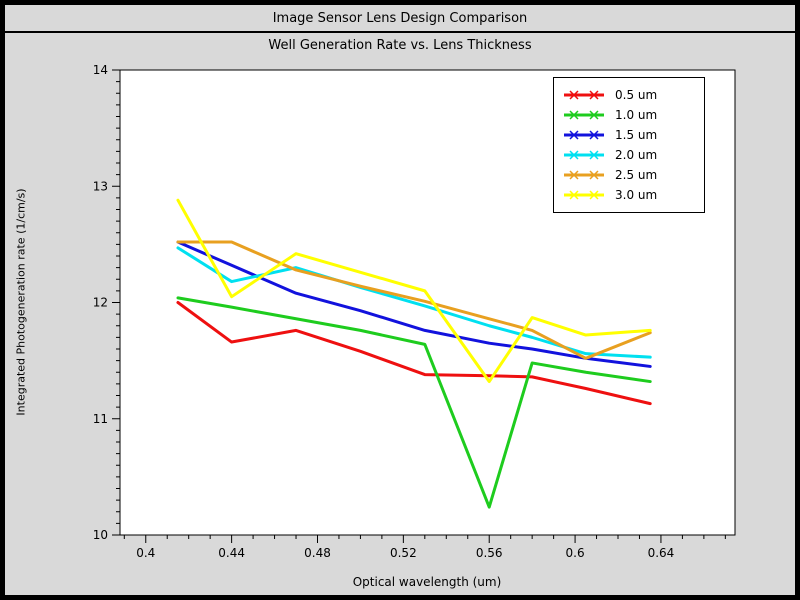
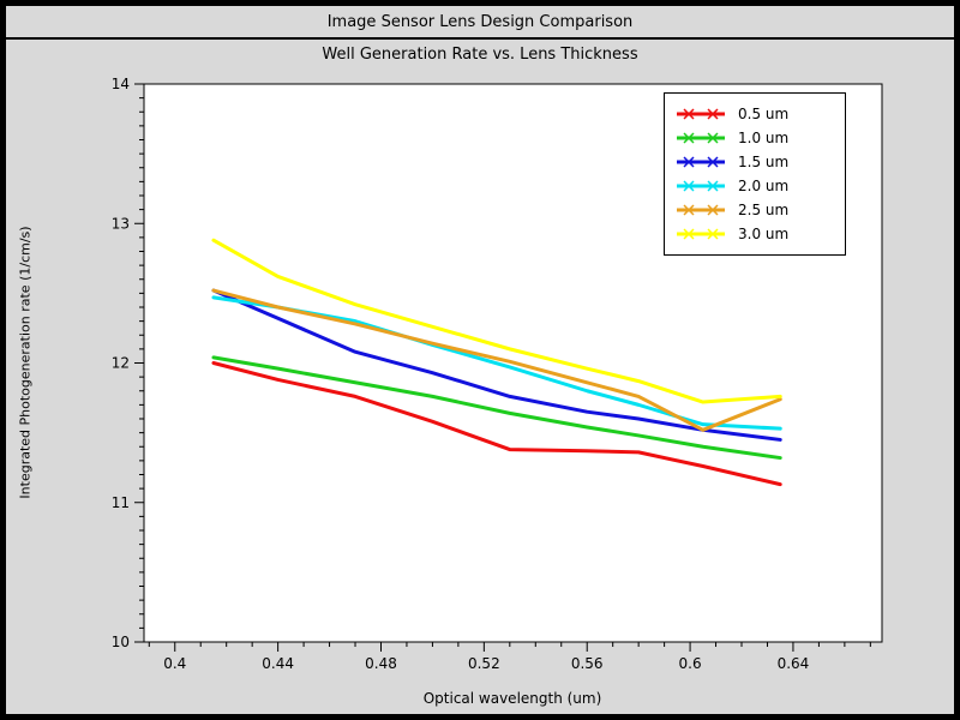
0.5 um/0.44: 11,66 -> 11,88
2.0 um/0.44: 12,18 -> 12,40
2.5 um/0.44: 12,52 -> 12,40
3.0 um/0.44: 12,05 -> 12,62
1.0 um/0.56: 10,24 -> 11,54
3.0 um/0.56: 11,32 -> 11,96
